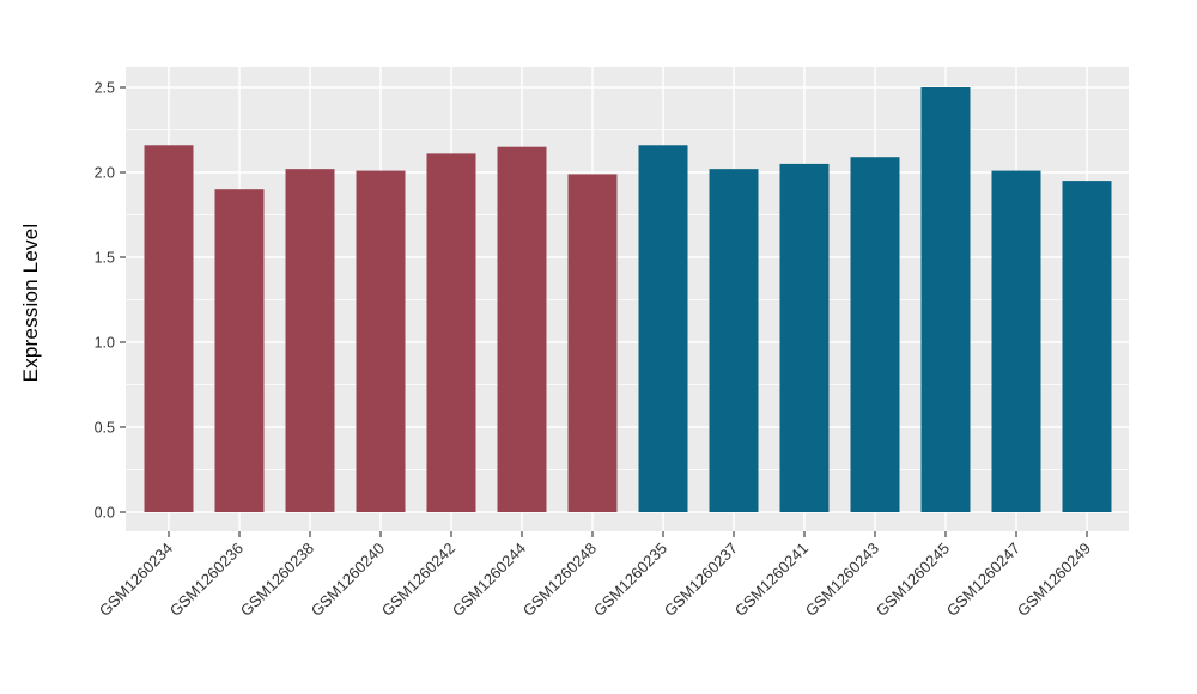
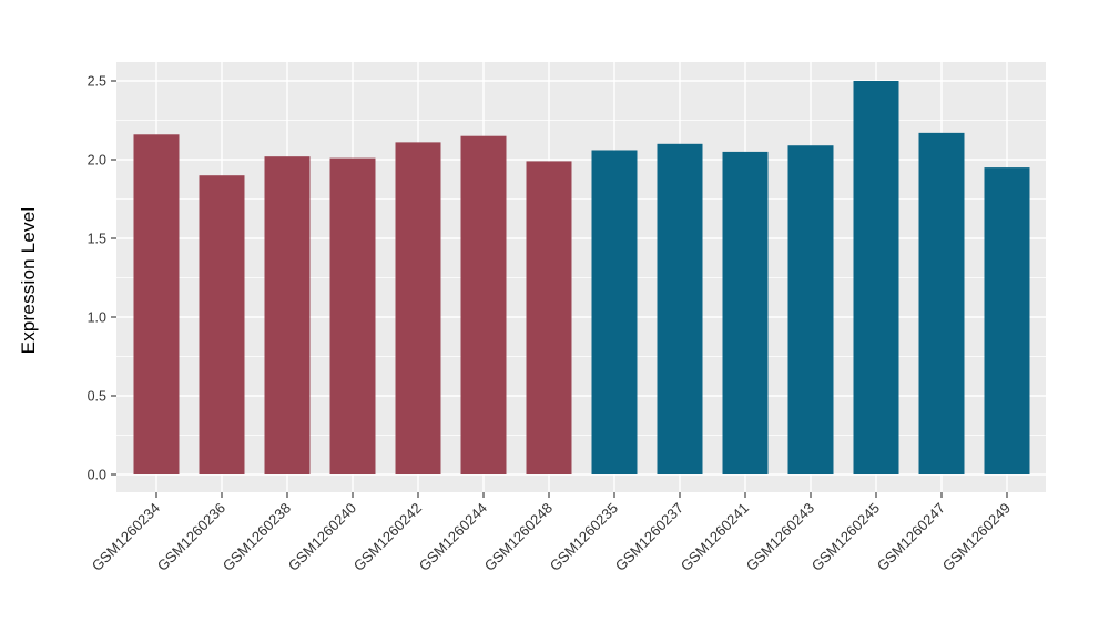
GSM1260235: 2.16 -> 2.06
GSM1260237: 2.02 -> 2.10
GSM1260247: 2.01 -> 2.17
